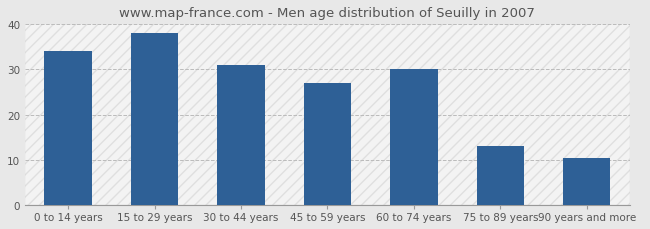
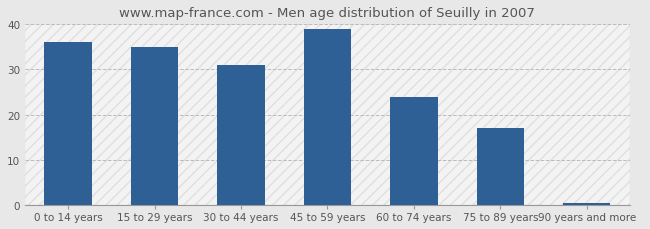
0 to 14 years: 34.0 -> 36.0
15 to 29 years: 38.0 -> 35.0
45 to 59 years: 27.0 -> 39.0
60 to 74 years: 30.0 -> 24.0
75 to 89 years: 13.0 -> 17.0
90 years and more: 10.5 -> 0.5
